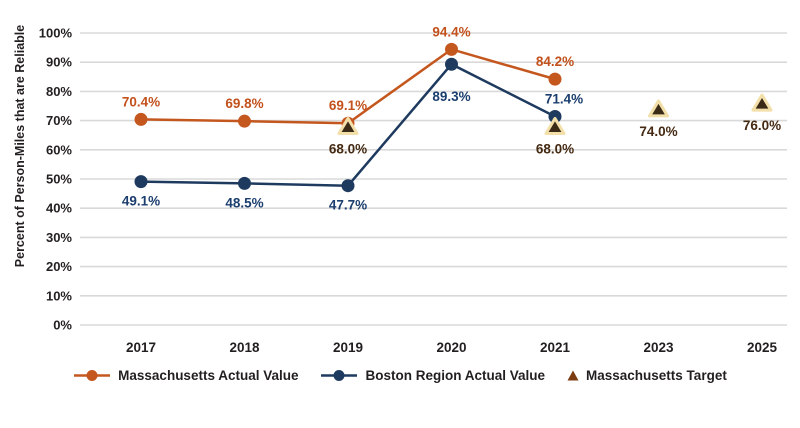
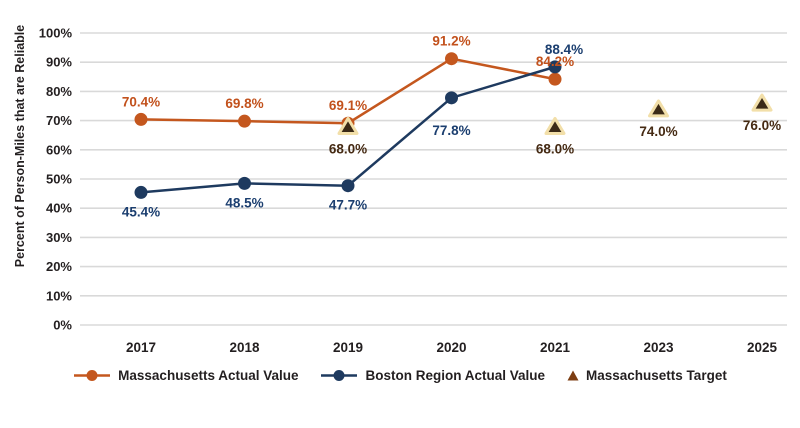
Boston Region Actual Value/2017: 49.1% -> 45.4%
Massachusetts Actual Value/2020: 94.4% -> 91.2%
Boston Region Actual Value/2020: 89.3% -> 77.8%
Boston Region Actual Value/2021: 71.4% -> 88.4%
